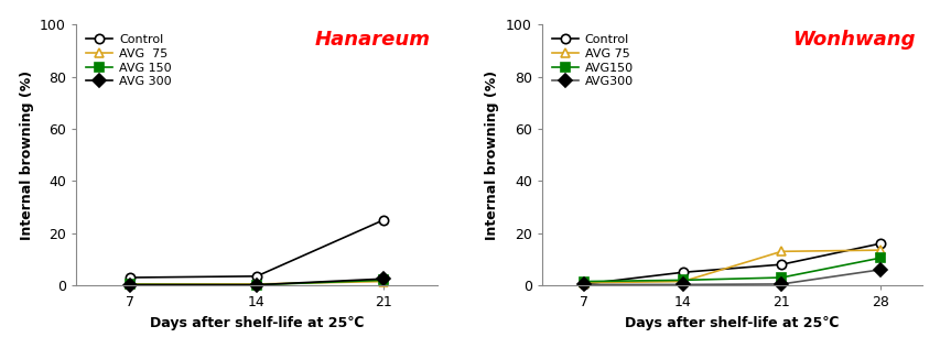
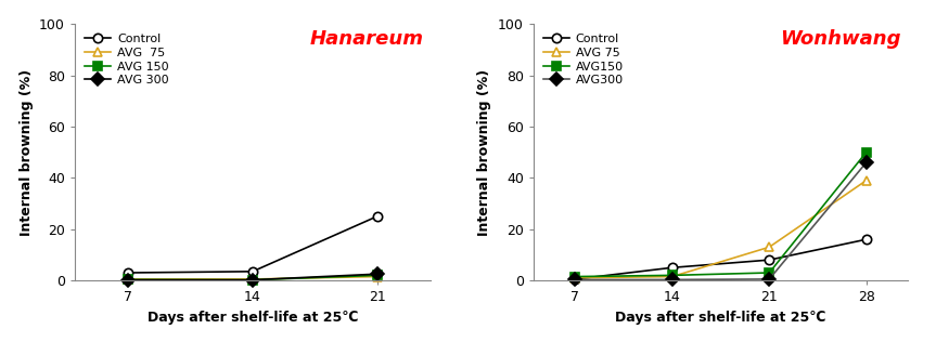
AVG 75/28: 13.5 -> 39.0
AVG150/28: 10.5 -> 50.0
AVG300/28: 6.0 -> 46.0
